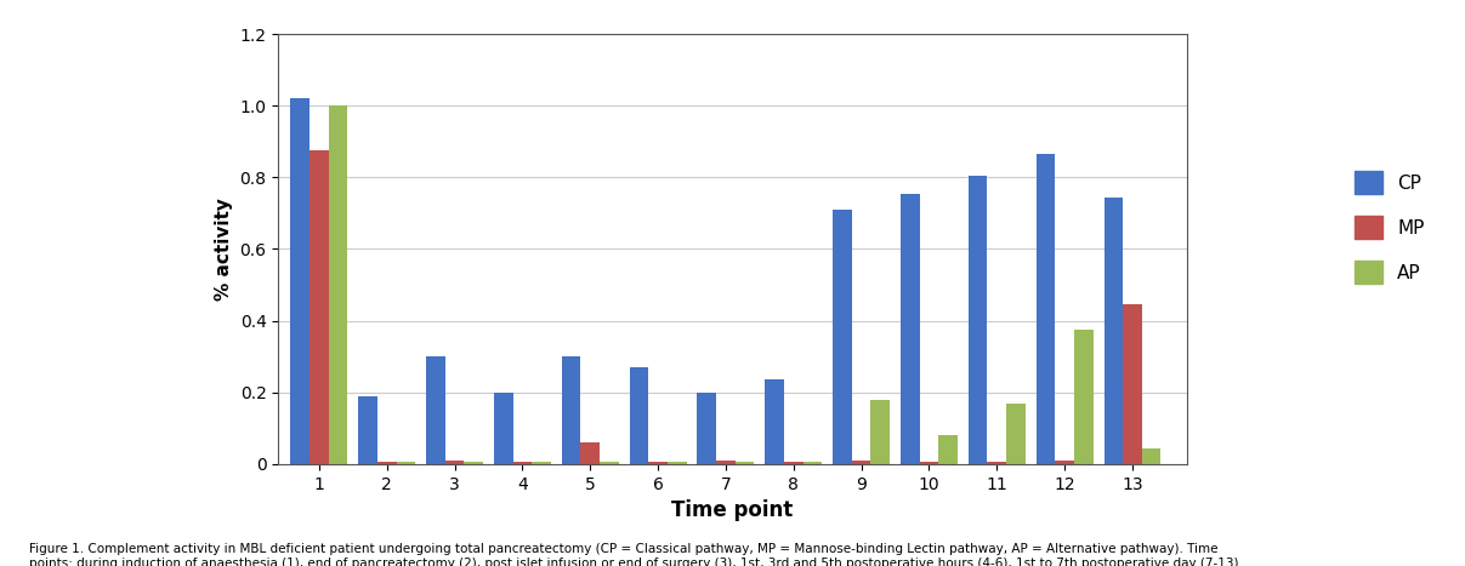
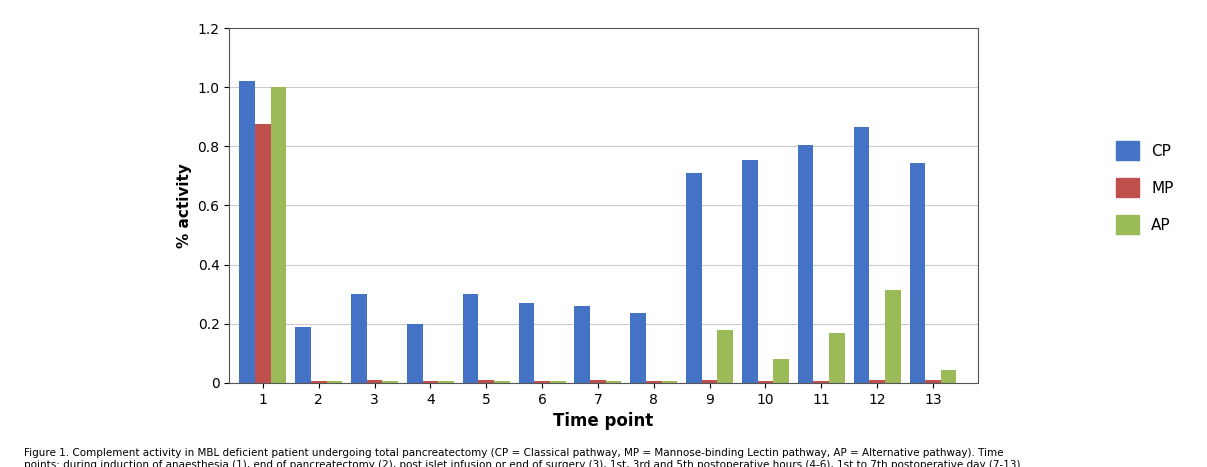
MP/5: 0.060 -> 0.010
CP/7: 0.200 -> 0.260
AP/12: 0.375 -> 0.315
MP/13: 0.445 -> 0.010
